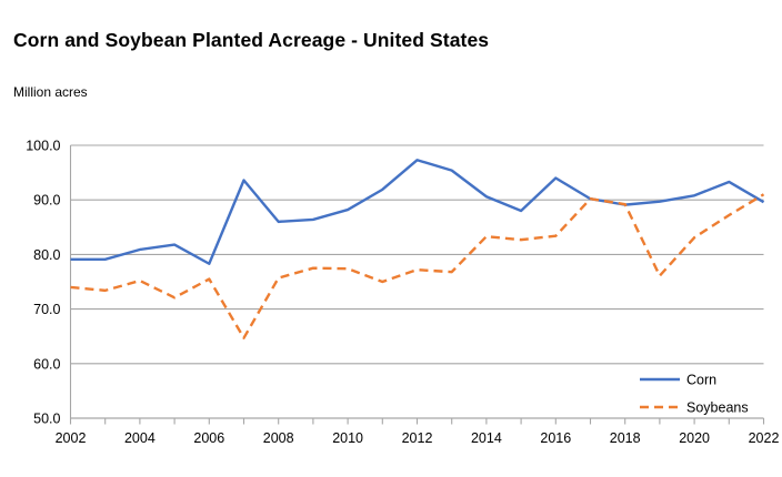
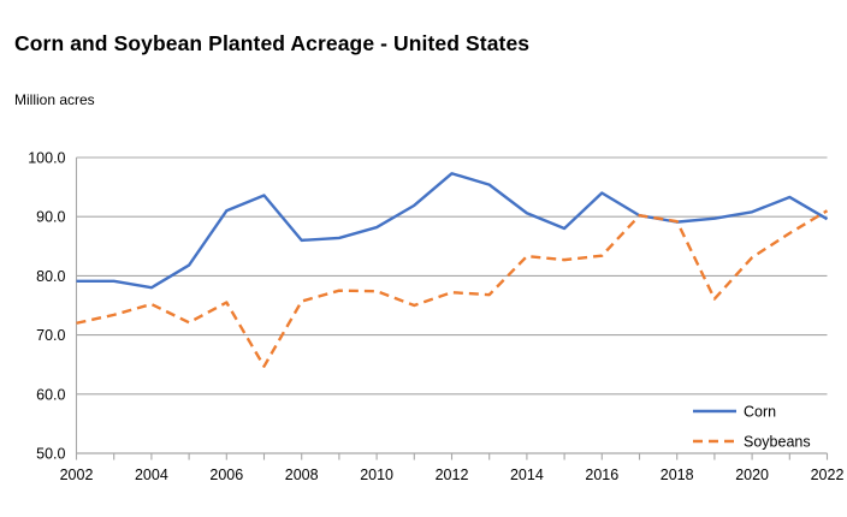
Soybeans/2002: 74 -> 72
Corn/2004: 81 -> 78
Corn/2006: 78 -> 91
